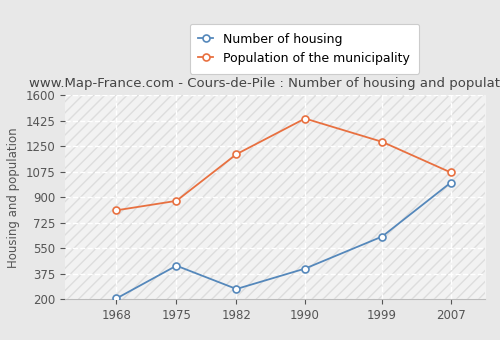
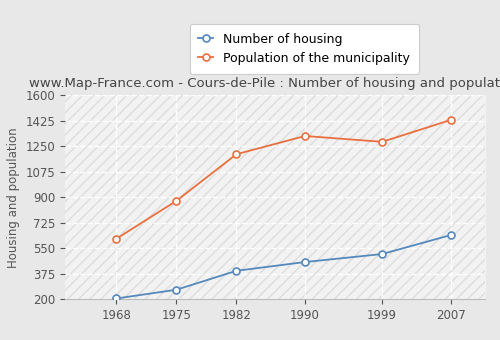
Population of the municipality/1968: 810 -> 620
Number of housing/1975: 430 -> 260
Number of housing/1982: 270 -> 400
Number of housing/1990: 410 -> 460
Population of the municipality/1990: 1440 -> 1320
Number of housing/1999: 630 -> 510
Number of housing/2007: 1000 -> 640
Population of the municipality/2007: 1070 -> 1430
